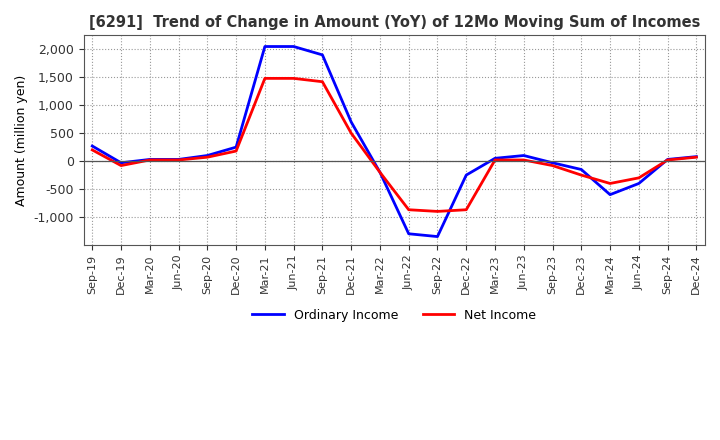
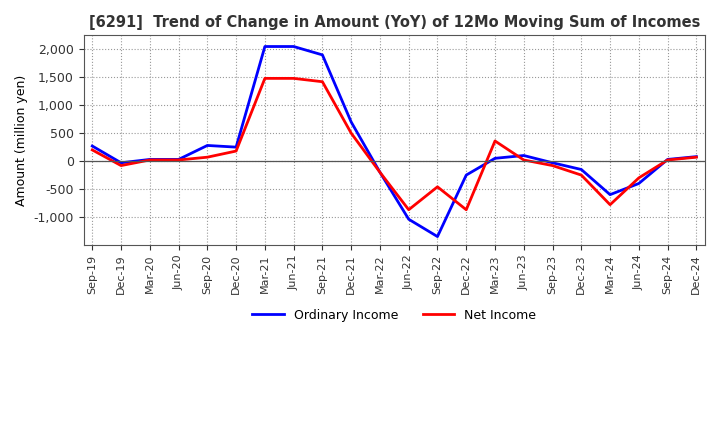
Ordinary Income/Sep-20: 100 -> 280
Ordinary Income/Jun-22: -1,300 -> -1,040
Net Income/Sep-22: -900 -> -460
Net Income/Mar-23: 20 -> 360
Net Income/Mar-24: -400 -> -780
